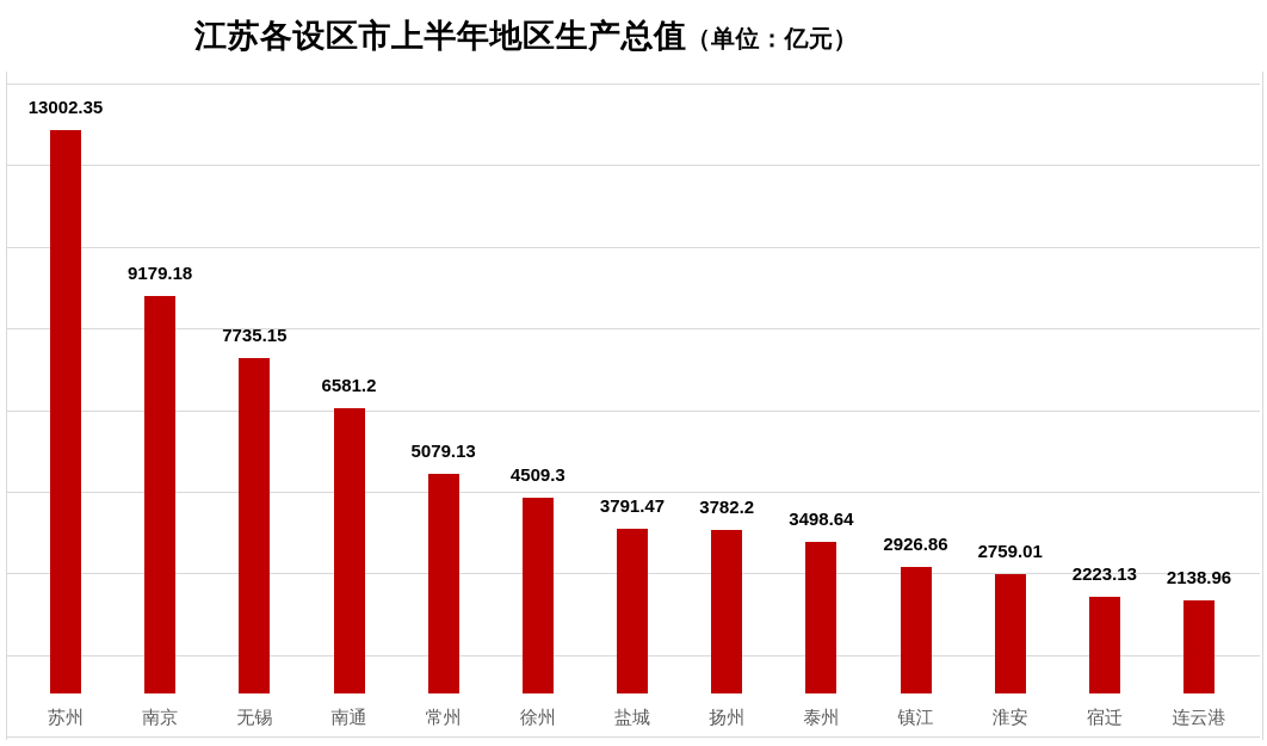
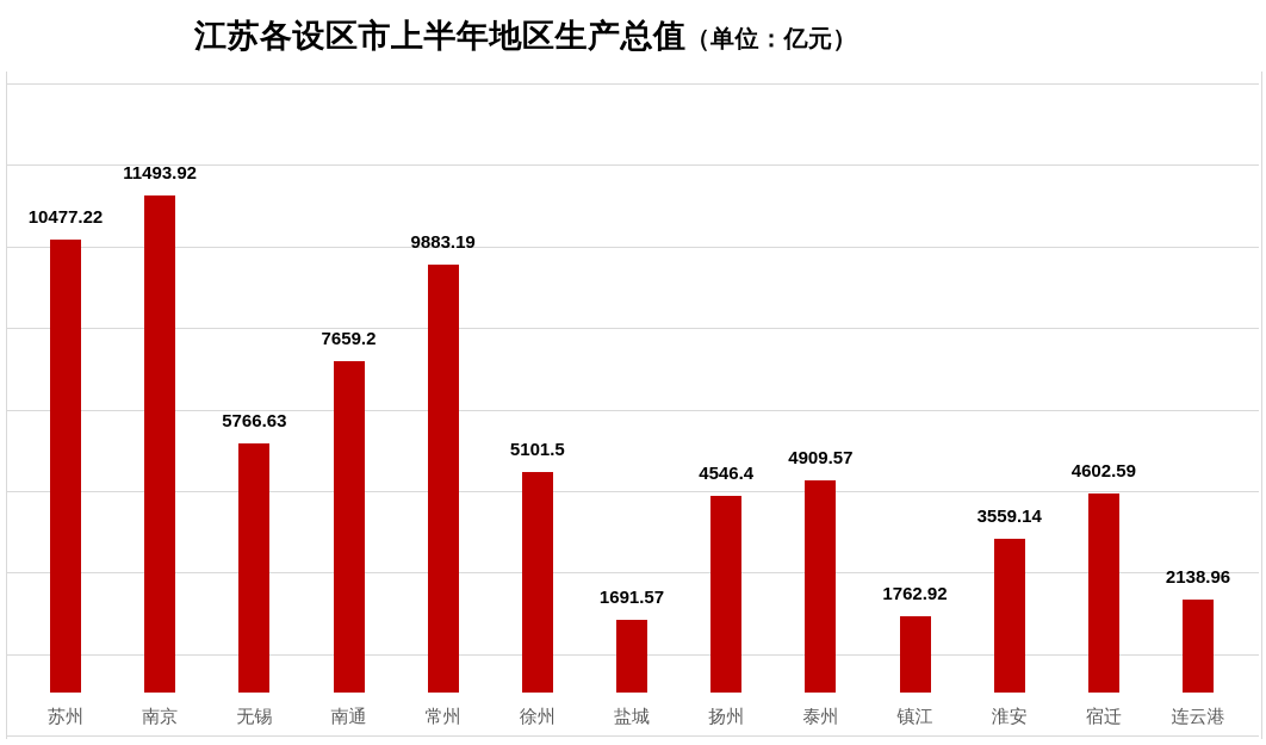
苏州: 13002.35 -> 10477.22
南京: 9179.18 -> 11493.92
无锡: 7735.15 -> 5766.63
南通: 6581.2 -> 7659.2
常州: 5079.13 -> 9883.19
徐州: 4509.3 -> 5101.5
盐城: 3791.47 -> 1691.57
扬州: 3782.2 -> 4546.4
泰州: 3498.64 -> 4909.57
镇江: 2926.86 -> 1762.92
淮安: 2759.01 -> 3559.14
宿迁: 2223.13 -> 4602.59
